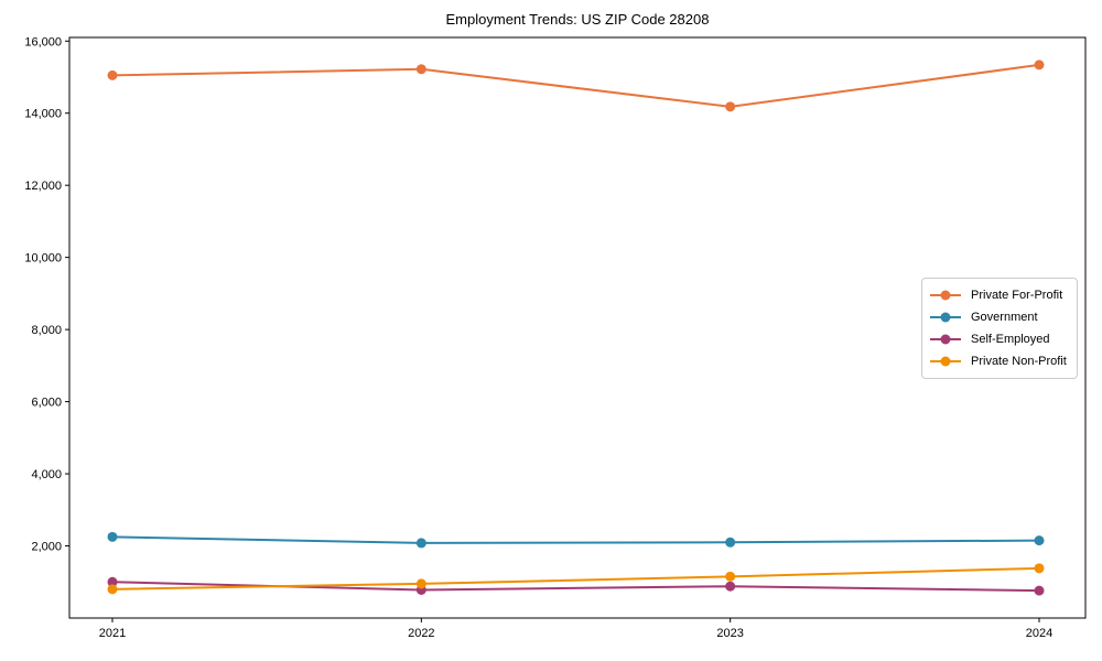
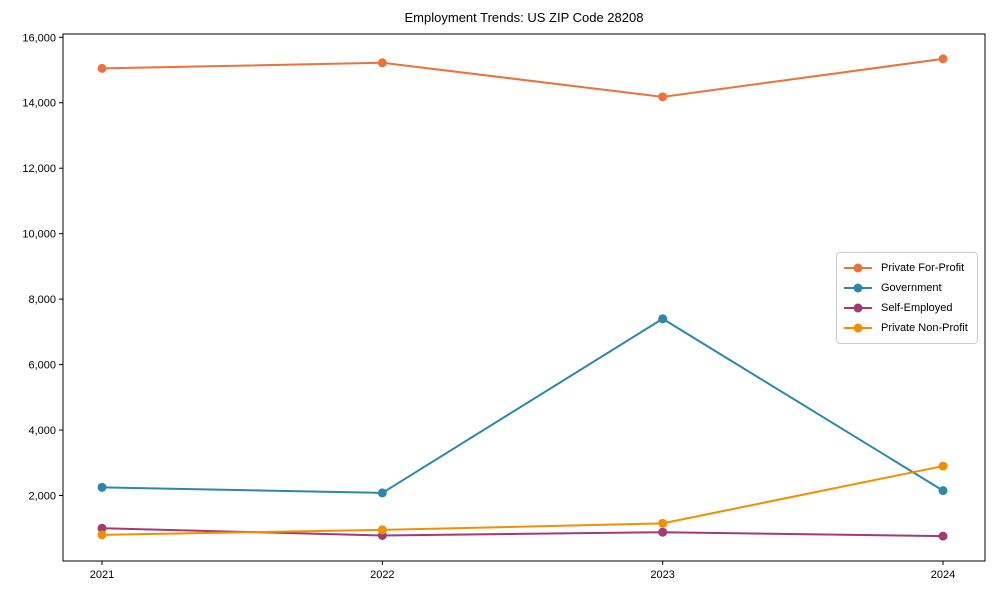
Government/2023: 2100 -> 7400
Private Non-Profit/2024: 1400 -> 2900
